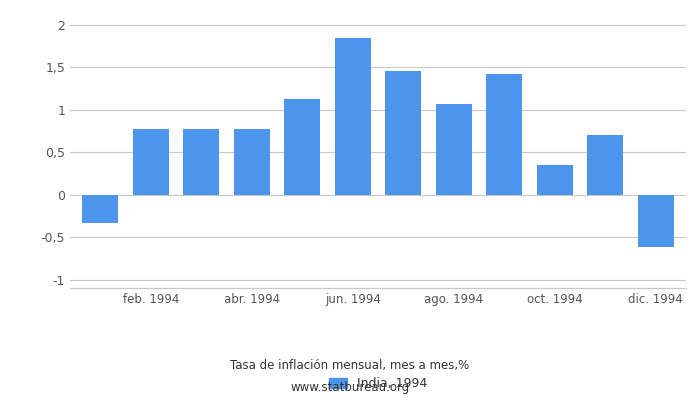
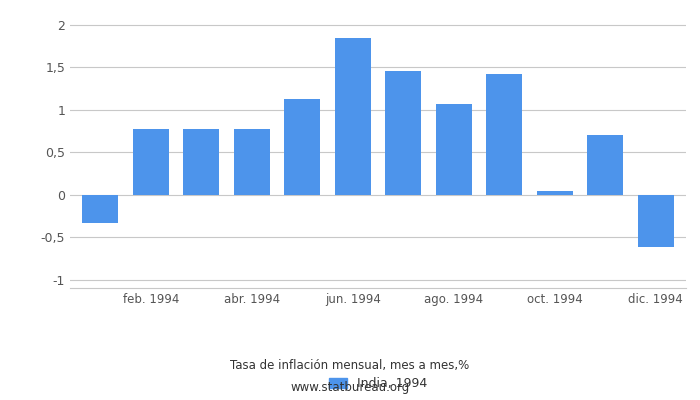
oct. 1994: 0,35 -> 0,04
